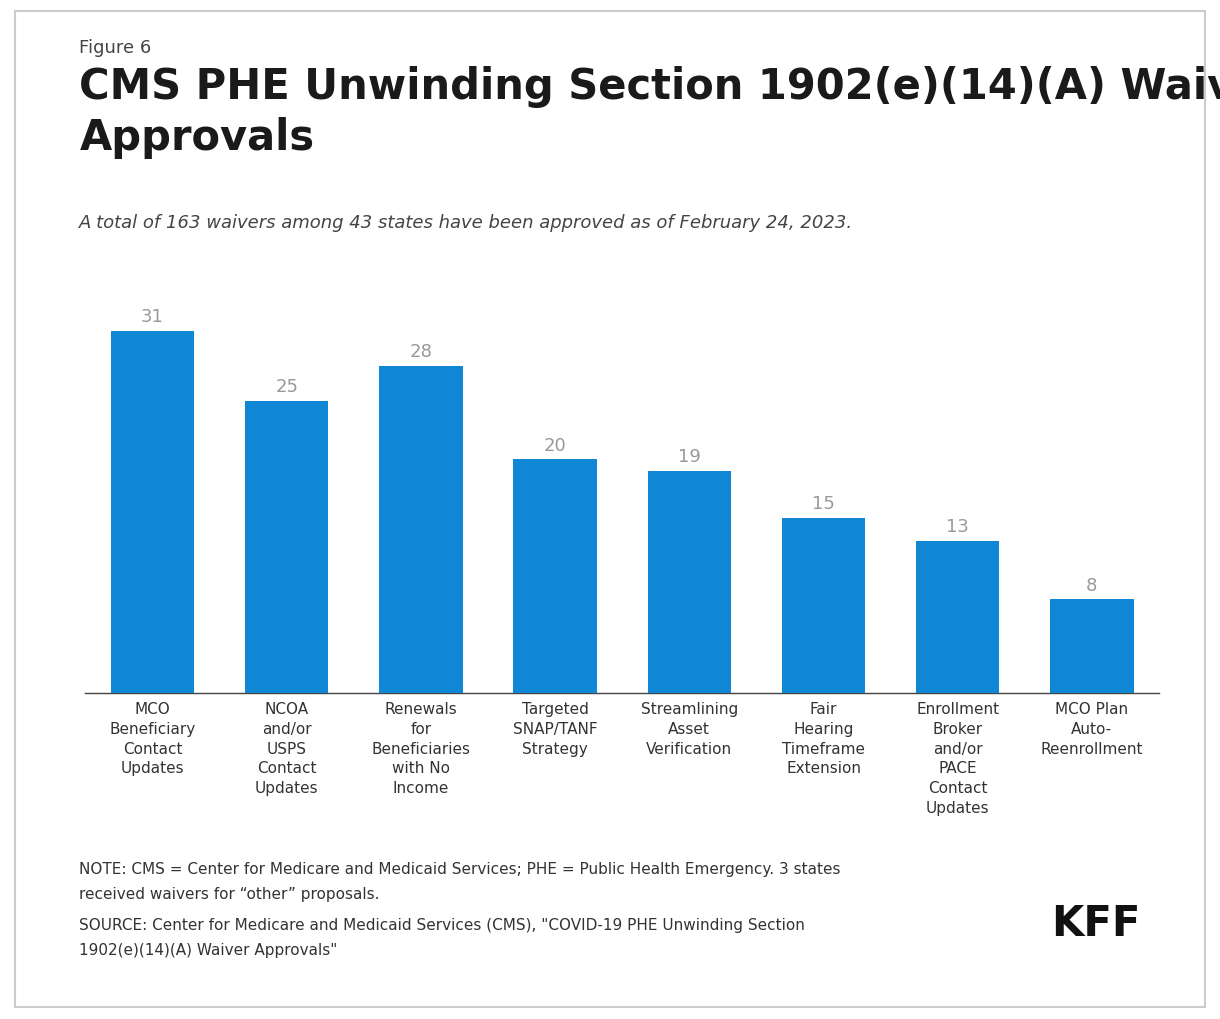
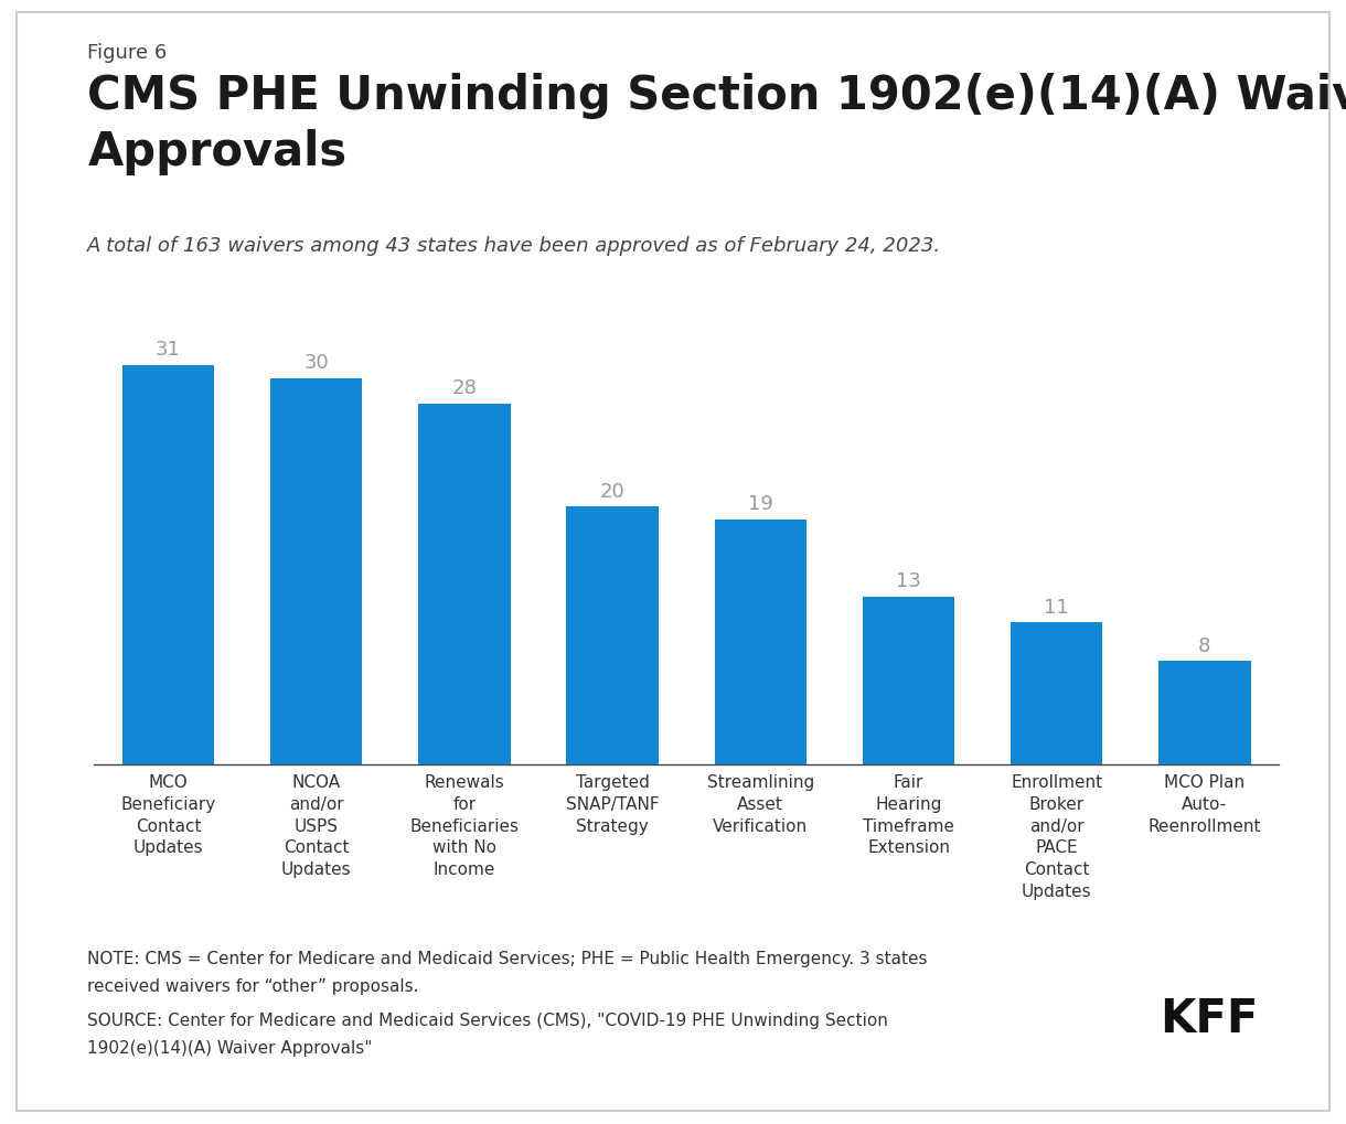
NCOA and/or USPS Contact Updates: 25 -> 30
Fair Hearing Timeframe Extension: 15 -> 13
Enrollment Broker and/or PACE Contact Updates: 13 -> 11
